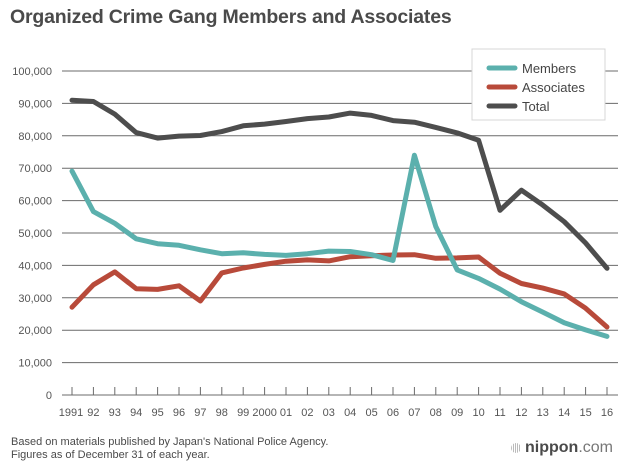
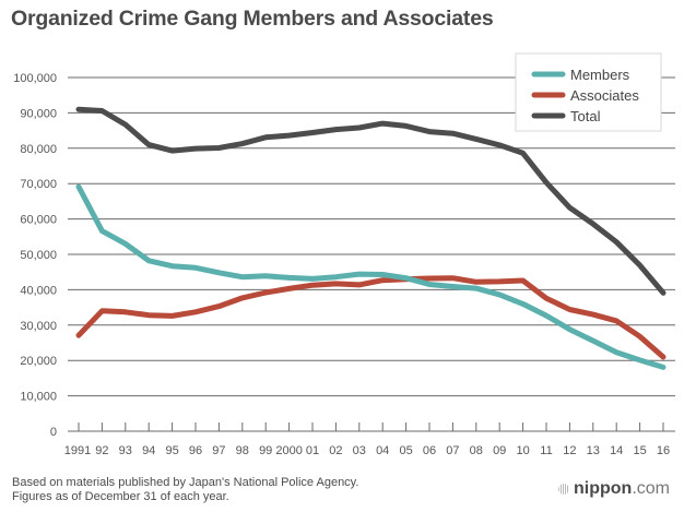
Associates/93: 38000 -> 34000
Associates/97: 29000 -> 35000
Members/07: 74000 -> 41000
Members/08: 52000 -> 40000
Total/11: 57000 -> 70000
